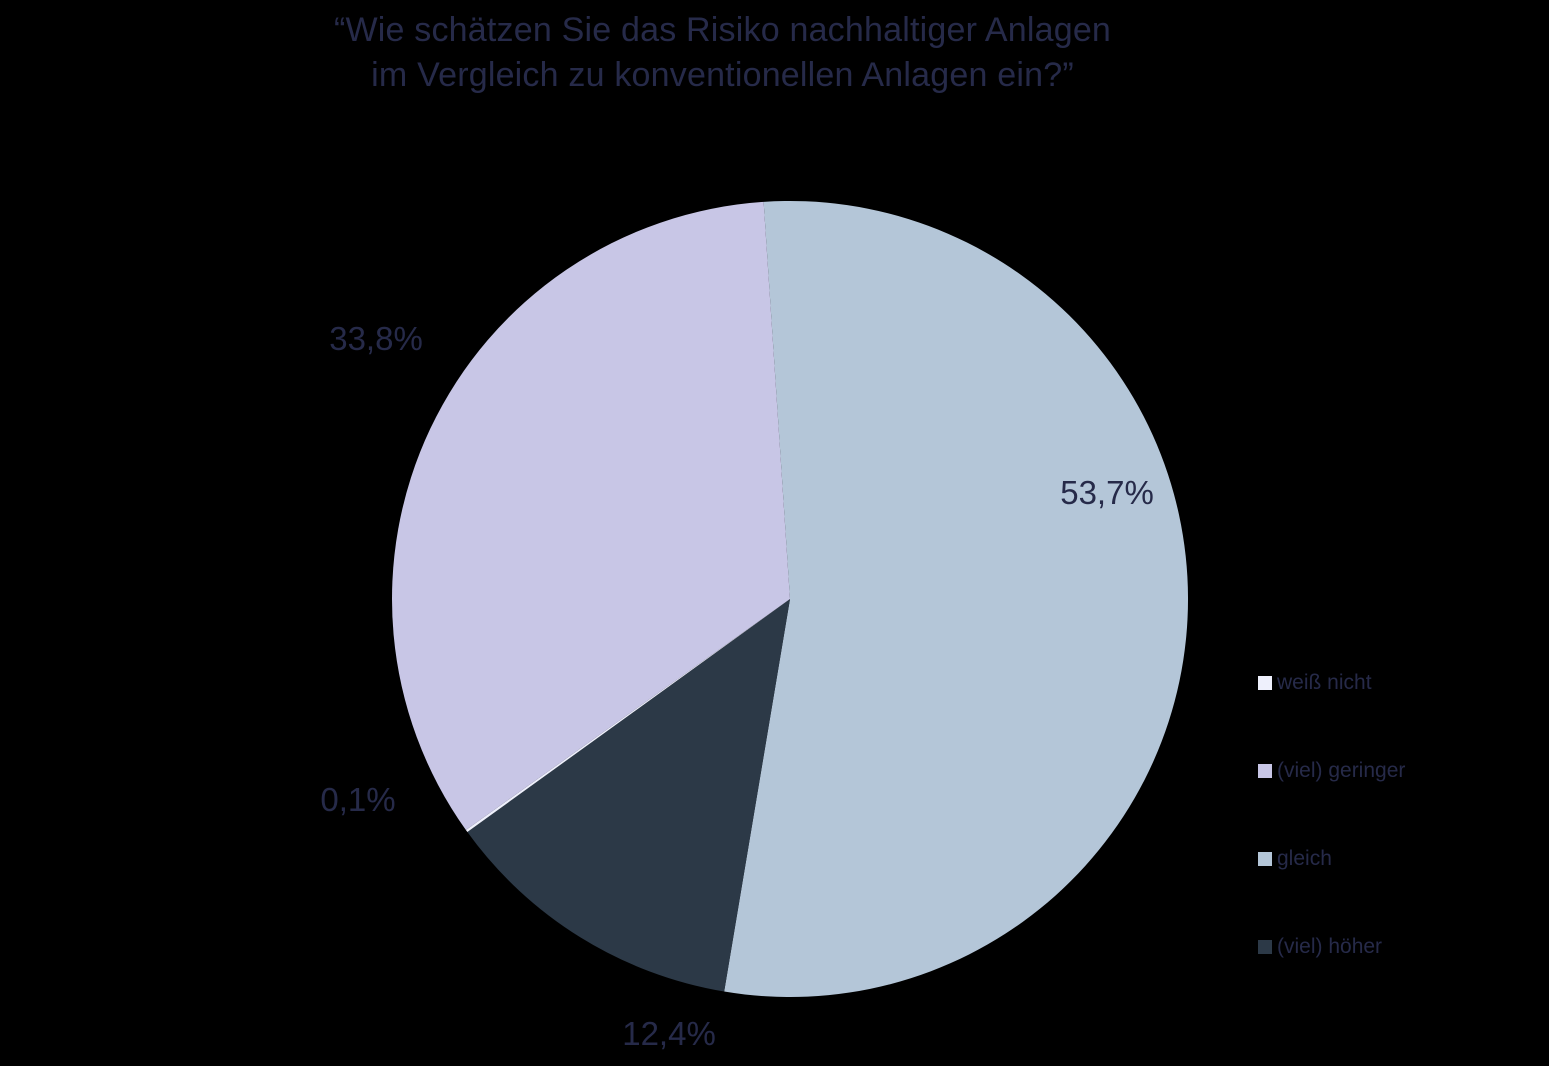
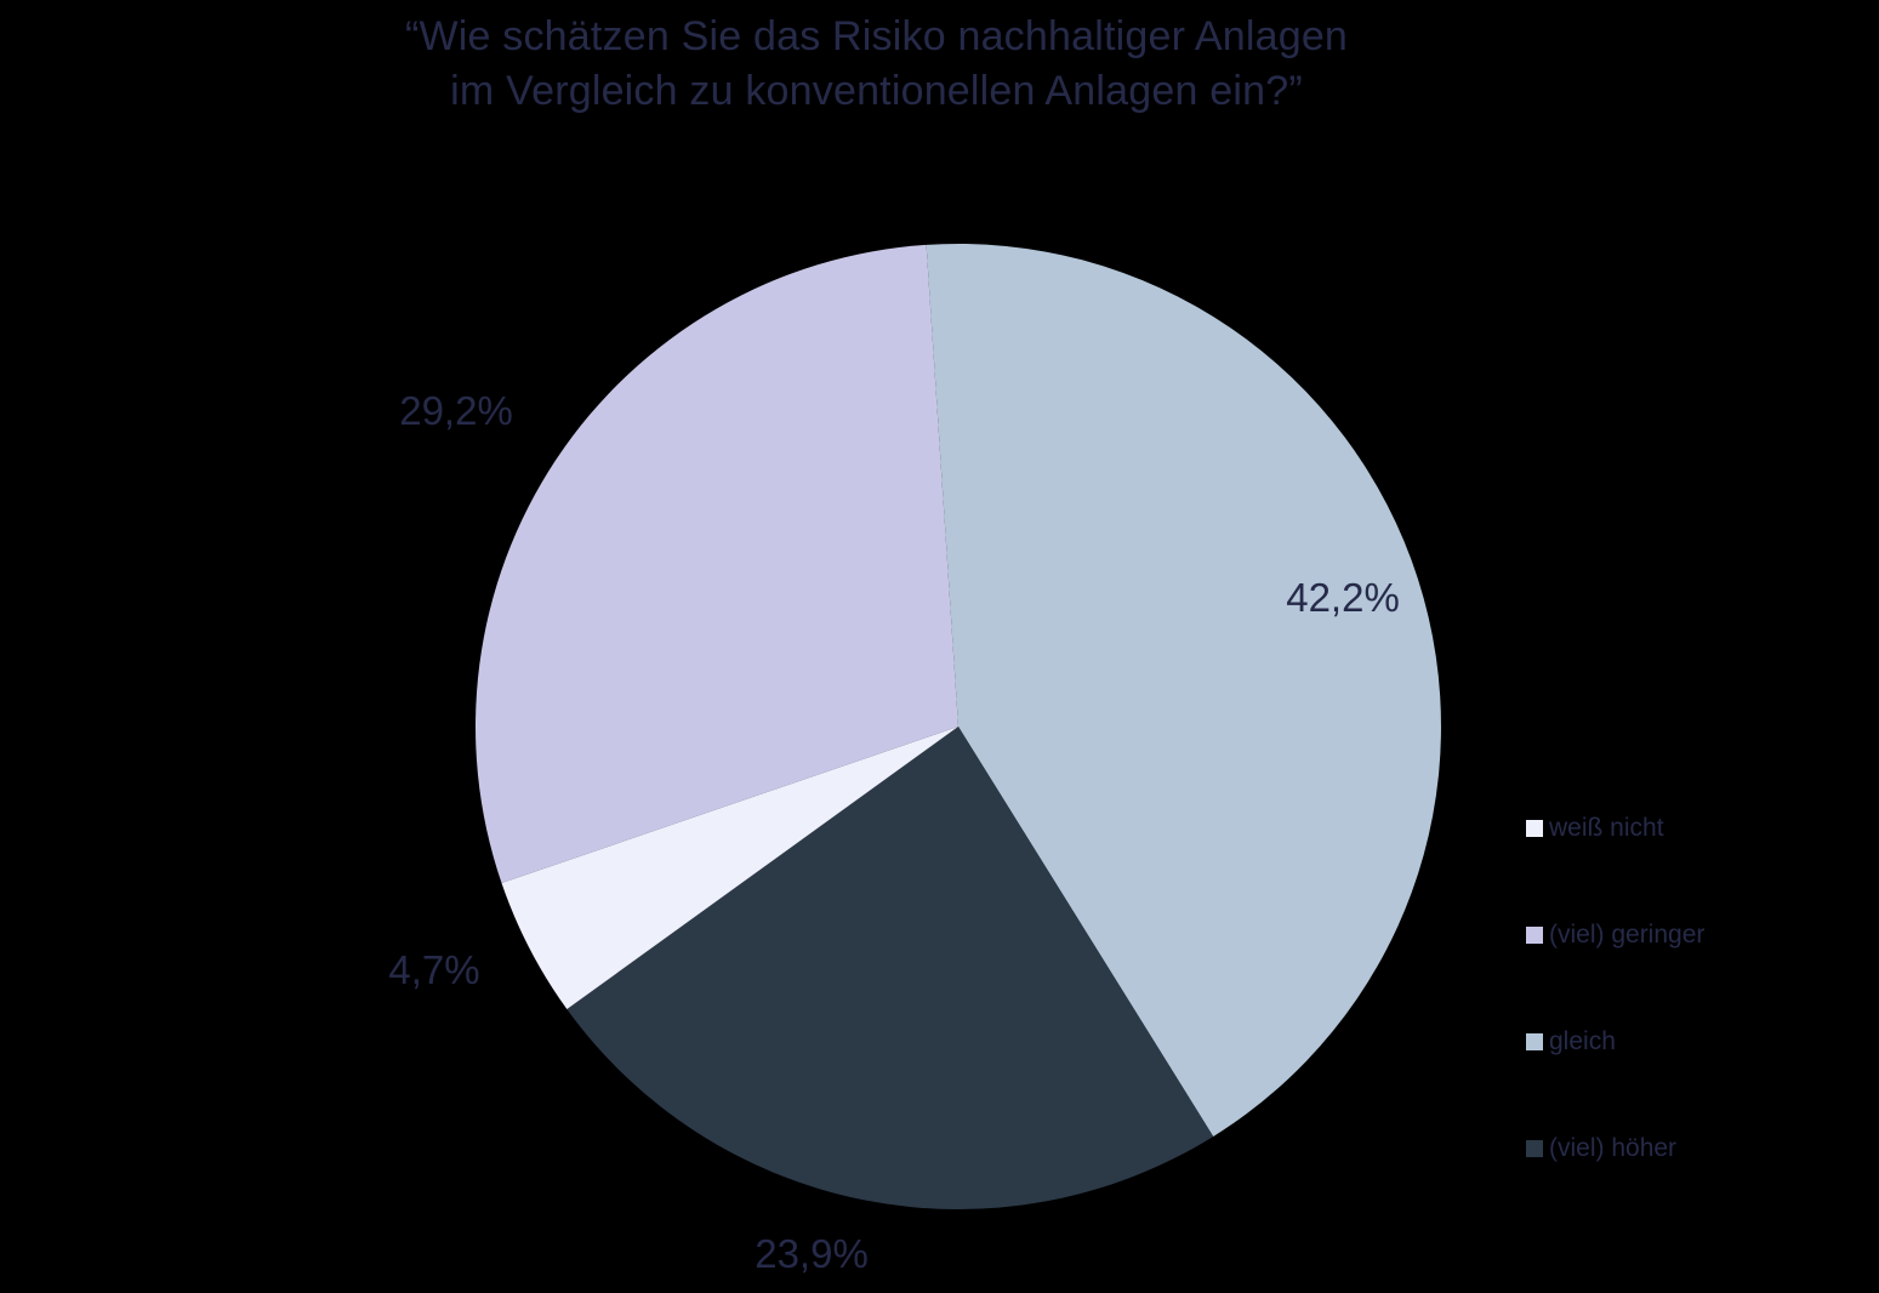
weiß nicht: 0,1% -> 4,7%
(viel) geringer: 33,8% -> 29,2%
gleich: 53,7% -> 42,2%
(viel) höher: 12,4% -> 23,9%
